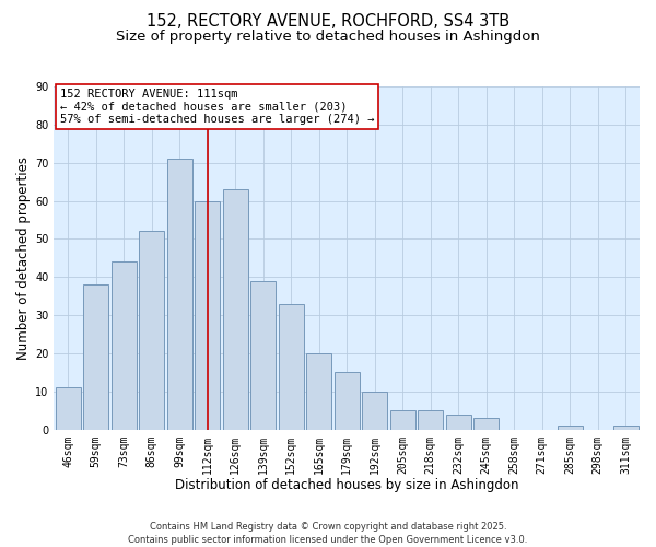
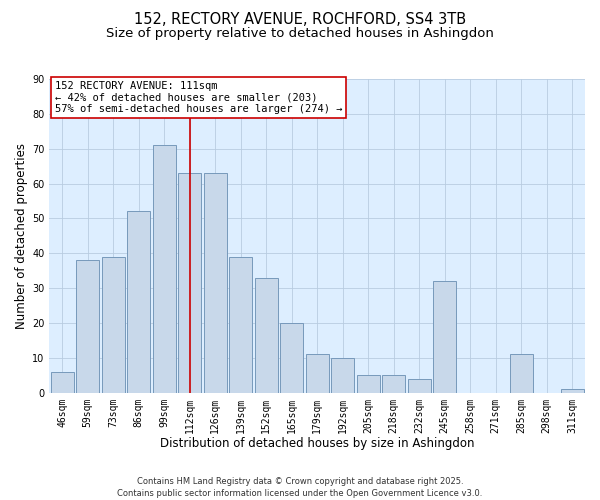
46sqm: 11 -> 6
73sqm: 44 -> 39
112sqm: 60 -> 63
179sqm: 15 -> 11
245sqm: 3 -> 32
285sqm: 1 -> 11
